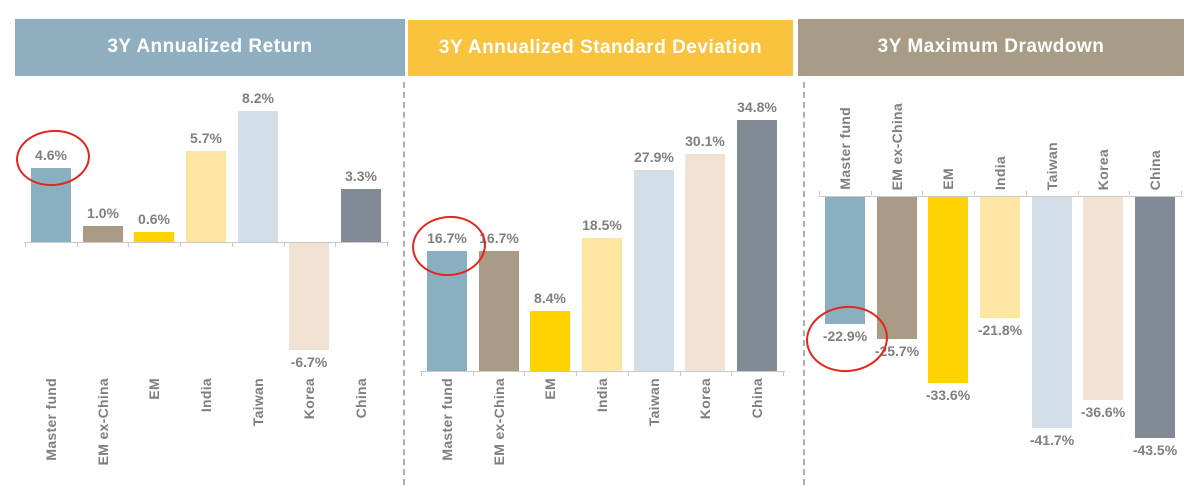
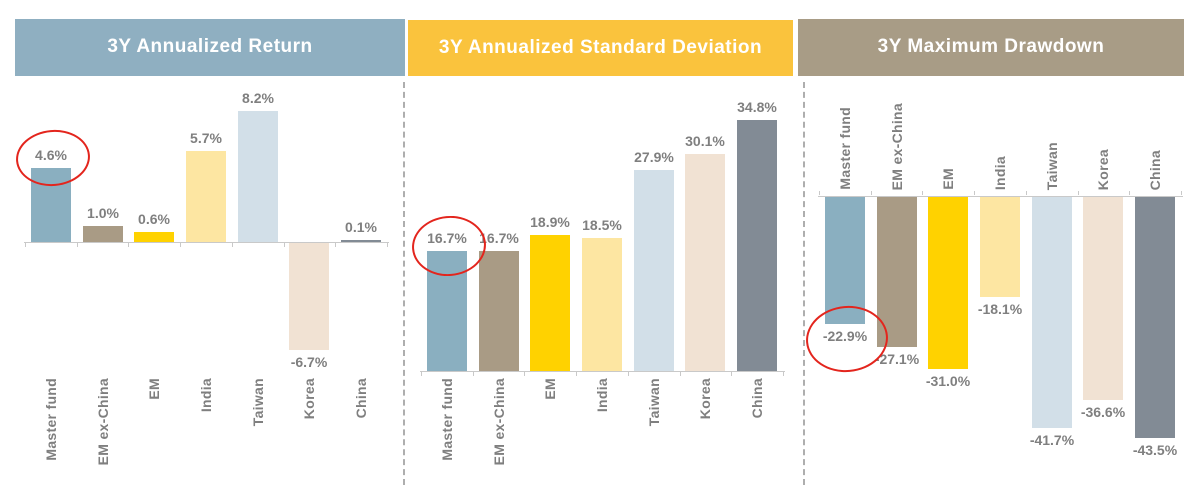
3Y Annualized Return/China: 3.3% -> 0.1%
3Y Annualized Standard Deviation/EM: 8.4% -> 18.9%
3Y Maximum Drawdown/EM ex-China: -25.7% -> -27.1%
3Y Maximum Drawdown/EM: -33.6% -> -31.0%
3Y Maximum Drawdown/India: -21.8% -> -18.1%
